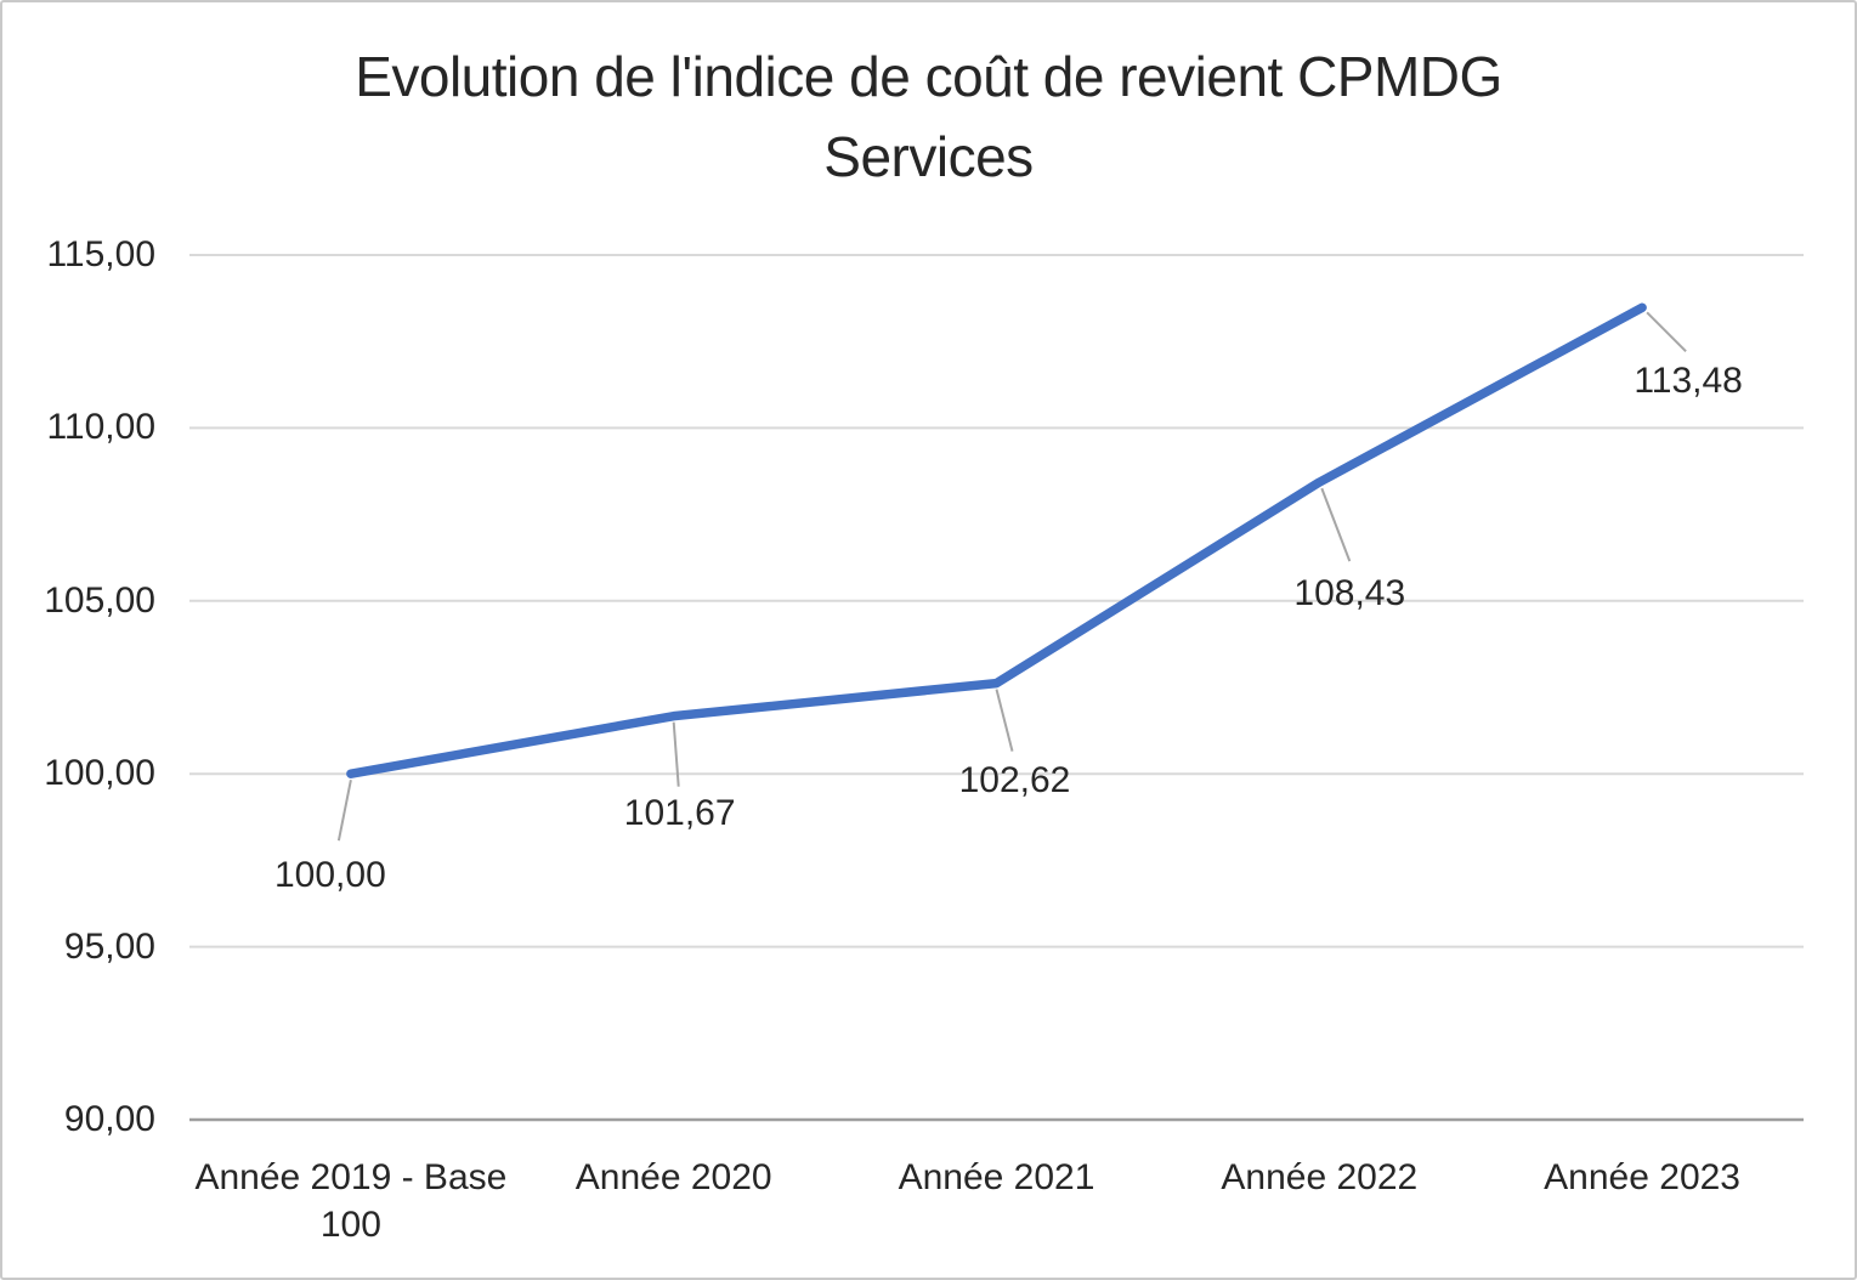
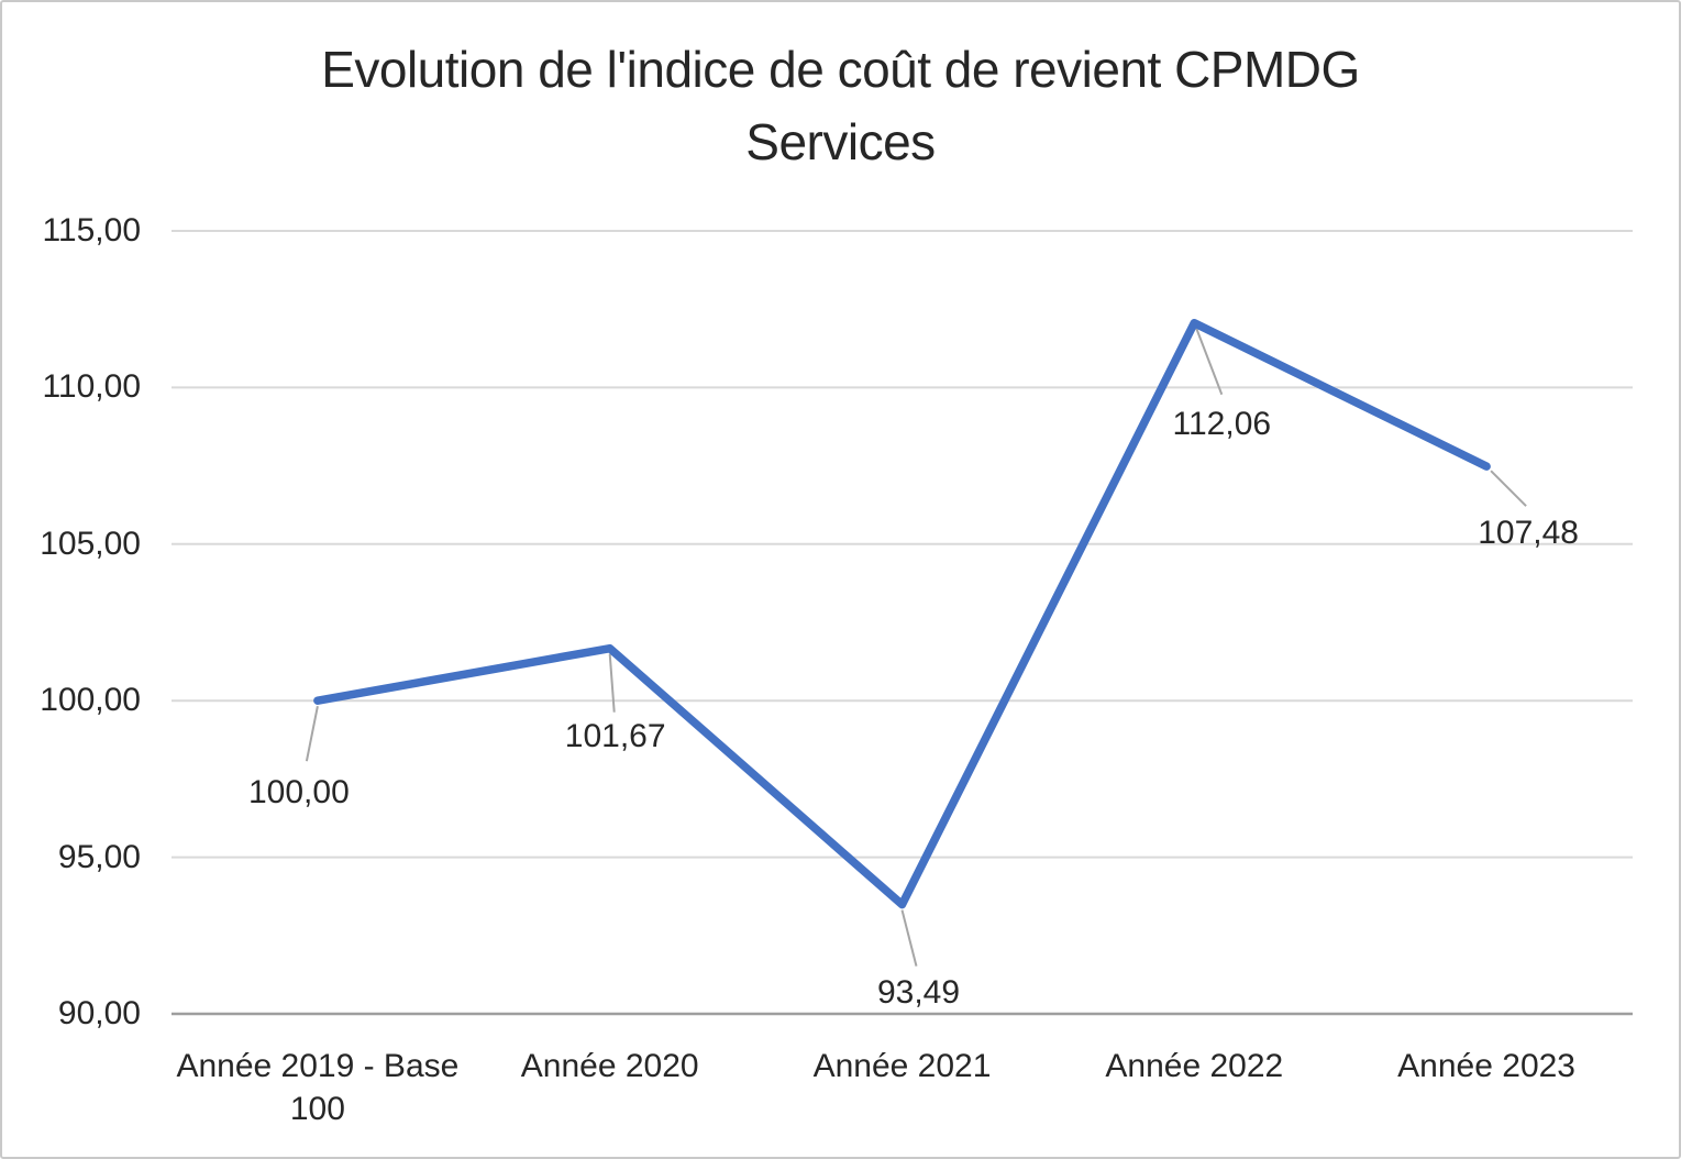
Année 2021: 102,62 -> 93,49
Année 2022: 108,43 -> 112,06
Année 2023: 113,48 -> 107,48
